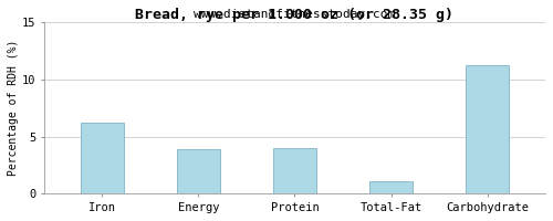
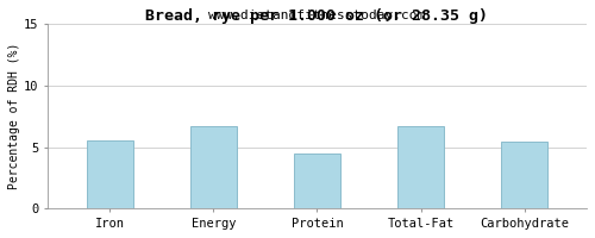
Iron: 6.2 -> 5.5
Energy: 3.9 -> 6.7
Protein: 4.0 -> 4.5
Total-Fat: 1.1 -> 6.7
Carbohydrate: 11.2 -> 5.4
